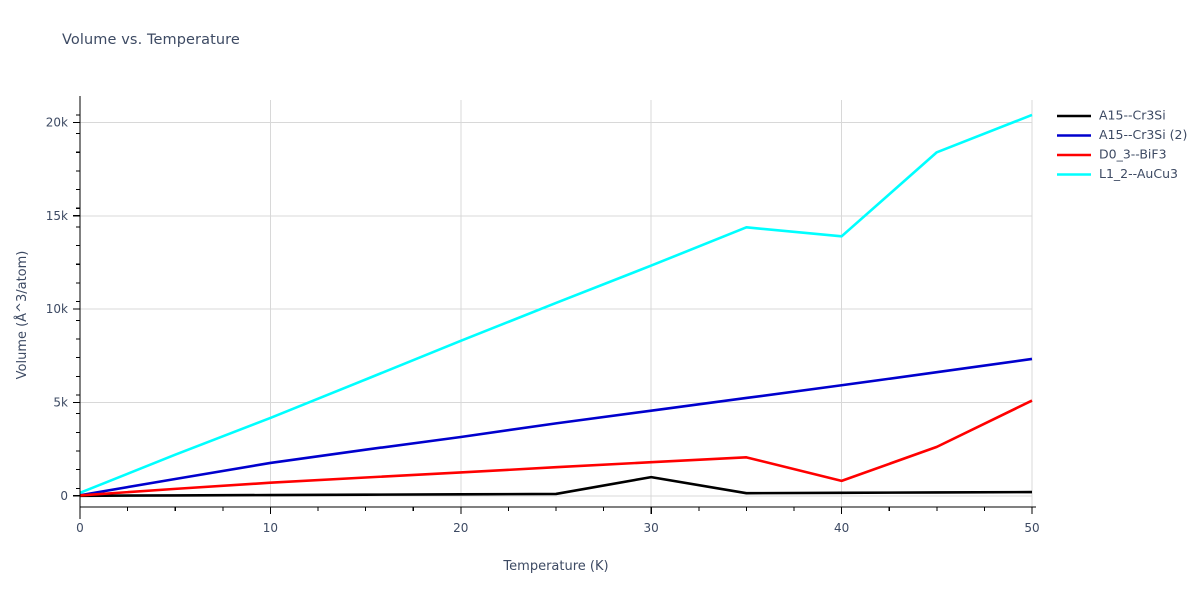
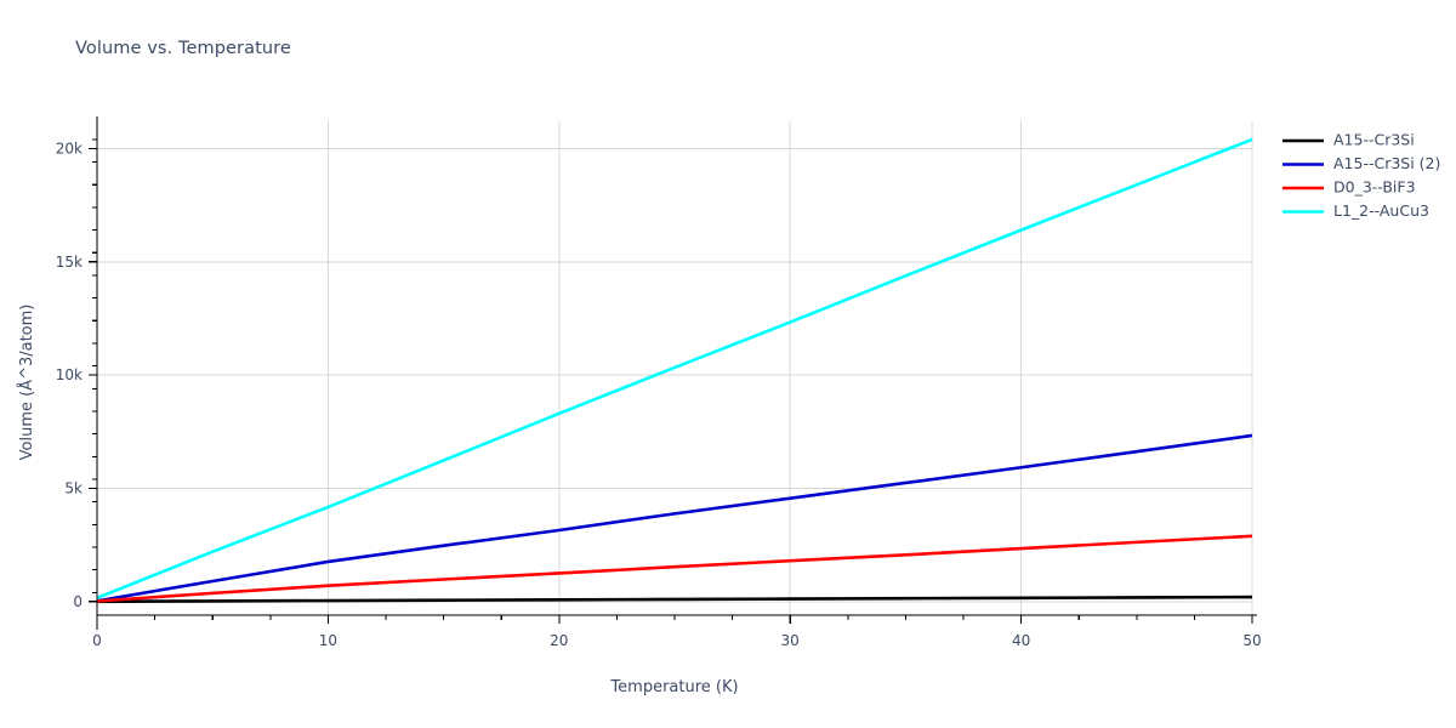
A15--Cr3Si/30: 1.0k -> 0.1k
D0_3--BiF3/40: 0.8k -> 2.3k
L1_2--AuCu3/40: 13.9k -> 16.4k
D0_3--BiF3/50: 5.1k -> 2.9k
